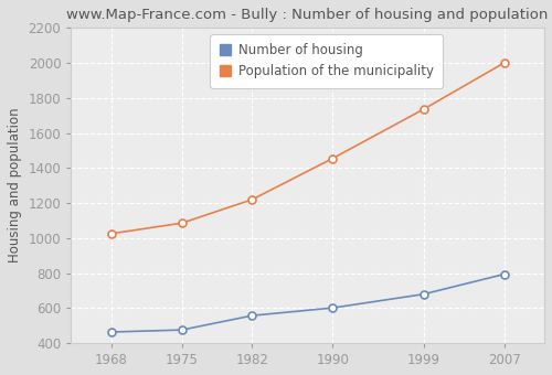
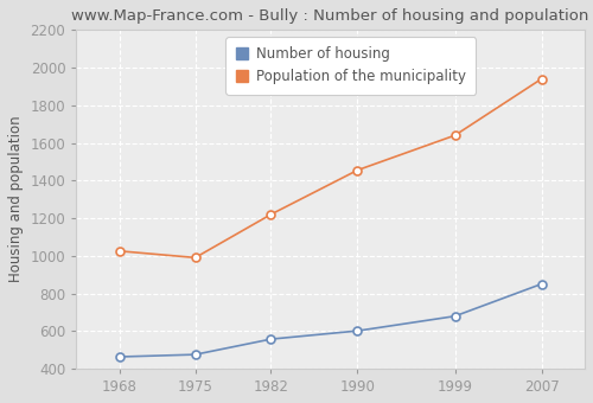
Population of the municipality/1975: 1080 -> 990
Population of the municipality/1999: 1740 -> 1640
Number of housing/2007: 790 -> 850
Population of the municipality/2007: 2000 -> 1940
